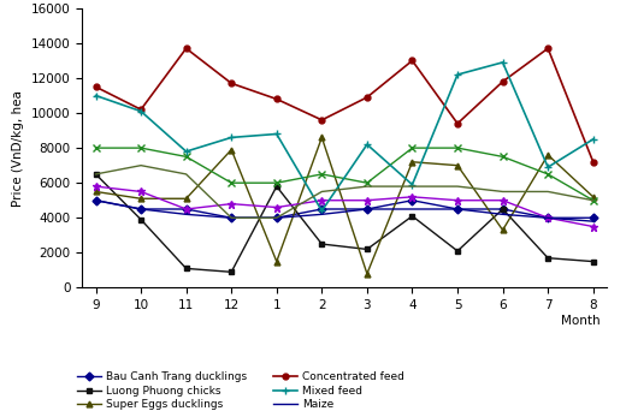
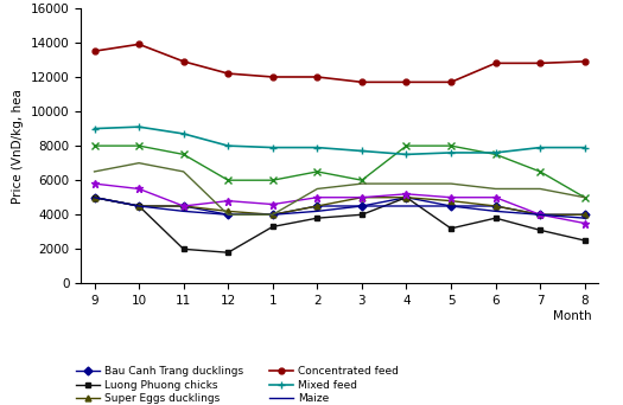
Luong Phuong chicks/9: 6500 -> 5000
Super Eggs ducklings/9: 5500 -> 5000
Concentrated feed/9: 11500 -> 13500
Mixed feed/9: 11000 -> 9000
Luong Phuong chicks/10: 3900 -> 4500
Super Eggs ducklings/10: 5100 -> 4500
Concentrated feed/10: 10200 -> 13900
Mixed feed/10: 10100 -> 9100
Luong Phuong chicks/11: 1100 -> 2000
Super Eggs ducklings/11: 5100 -> 4500
Concentrated feed/11: 13700 -> 12900
Mixed feed/11: 7800 -> 8700
Luong Phuong chicks/12: 900 -> 1800
Super Eggs ducklings/12: 7900 -> 4200
Concentrated feed/12: 11700 -> 12200
Mixed feed/12: 8600 -> 8000
Luong Phuong chicks/1: 5800 -> 3300
Super Eggs ducklings/1: 1500 -> 4000
Concentrated feed/1: 10800 -> 12000
Mixed feed/1: 8800 -> 7900
Luong Phuong chicks/2: 2500 -> 3800
Super Eggs ducklings/2: 8600 -> 4500
Concentrated feed/2: 9600 -> 12000
Mixed feed/2: 4400 -> 7900
Luong Phuong chicks/3: 2200 -> 4000
Super Eggs ducklings/3: 800 -> 5000
Concentrated feed/3: 10900 -> 11700
Mixed feed/3: 8200 -> 7700
Luong Phuong chicks/4: 4100 -> 5000
Super Eggs ducklings/4: 7200 -> 5000
Concentrated feed/4: 13000 -> 11700
Mixed feed/4: 5900 -> 7500
Luong Phuong chicks/5: 2100 -> 3200
Super Eggs ducklings/5: 7000 -> 4800
Concentrated feed/5: 9400 -> 11700
Mixed feed/5: 12200 -> 7600
Luong Phuong chicks/6: 4500 -> 3800
Super Eggs ducklings/6: 3300 -> 4500
Concentrated feed/6: 11800 -> 12800
Mixed feed/6: 12900 -> 7600
Luong Phuong chicks/7: 1700 -> 3100
Super Eggs ducklings/7: 7600 -> 4000
Concentrated feed/7: 13700 -> 12800
Mixed feed/7: 6900 -> 7900
Luong Phuong chicks/8: 1500 -> 2500
Super Eggs ducklings/8: 5200 -> 4000
Concentrated feed/8: 7200 -> 12900
Mixed feed/8: 8500 -> 7900
